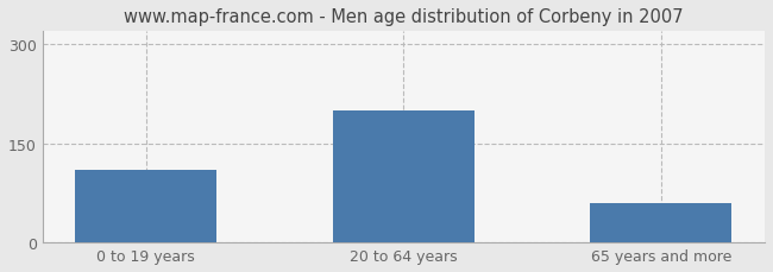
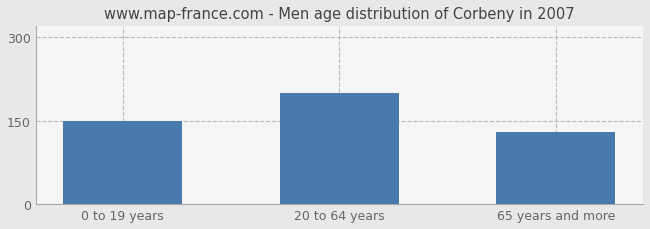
0 to 19 years: 110 -> 150
65 years and more: 60 -> 130
